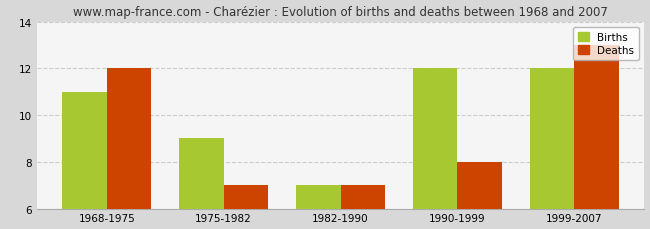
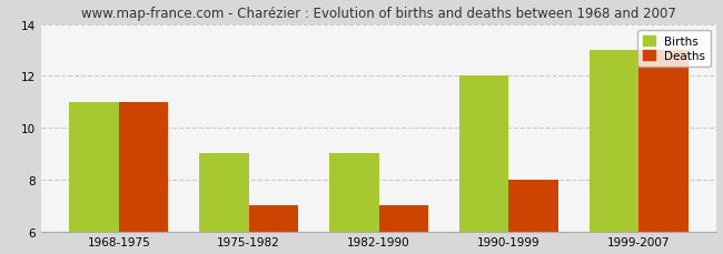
Deaths/1968-1975: 12 -> 11
Births/1982-1990: 7 -> 9
Births/1999-2007: 12 -> 13
